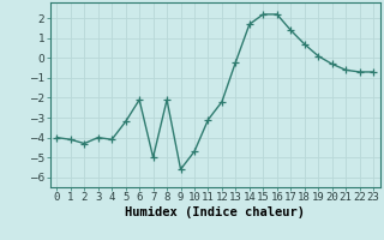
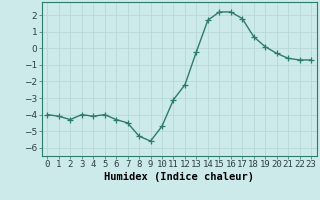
5: -3.2 -> -4.0
6: -2.1 -> -4.3
7: -5.0 -> -4.5
8: -2.1 -> -5.3
17: 1.4 -> 1.8
